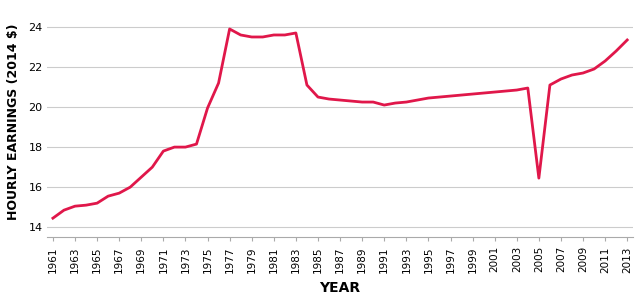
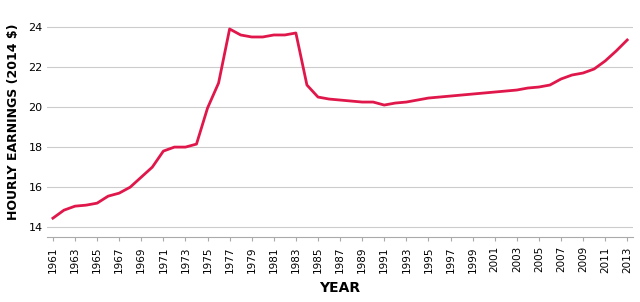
2005: 16.45 -> 21.00
